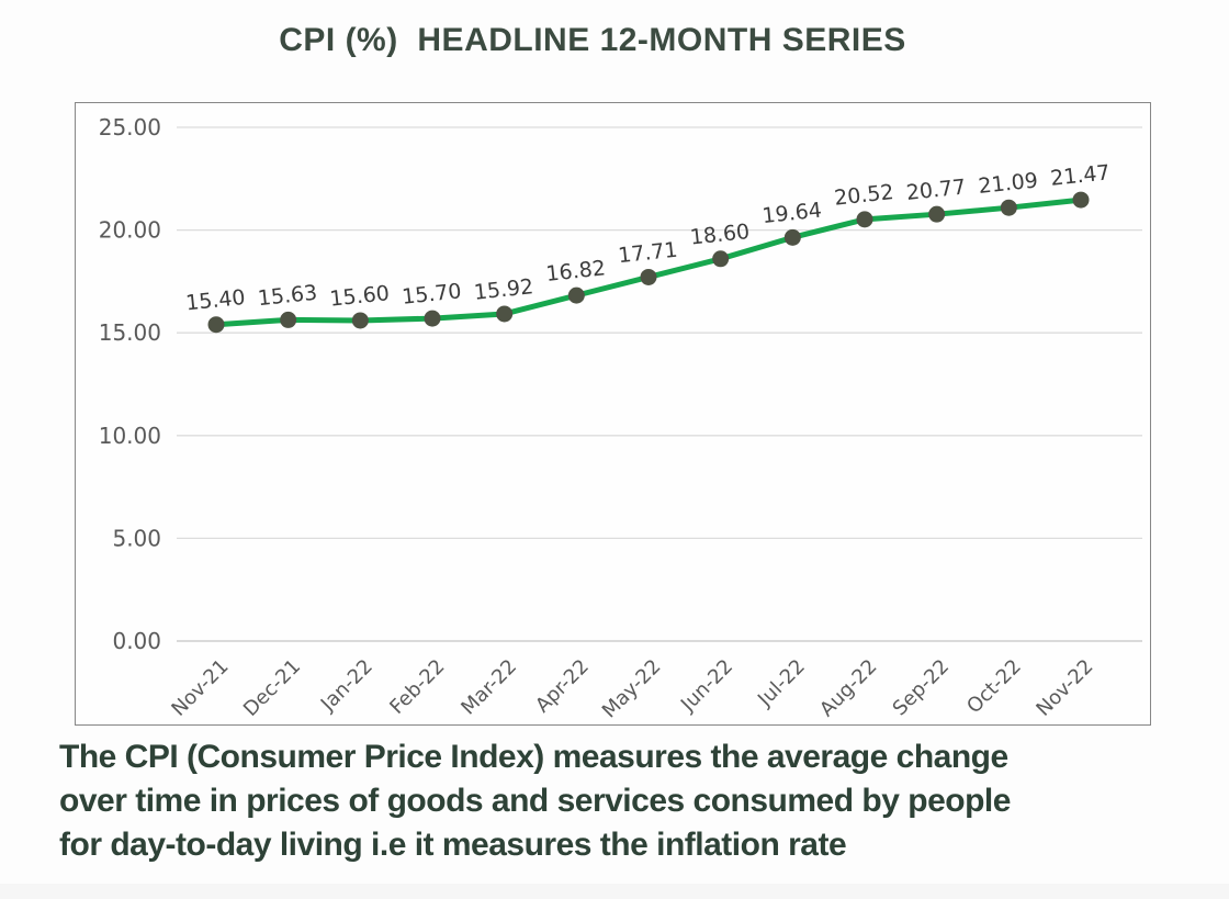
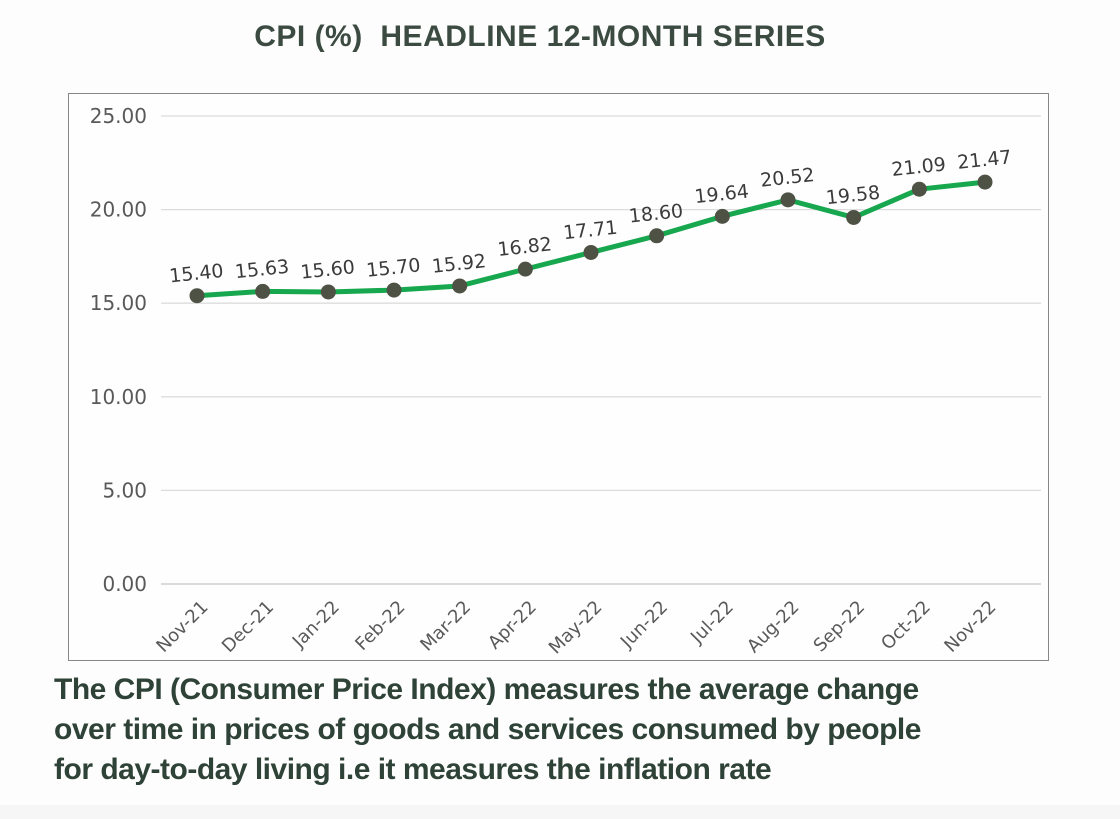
Sep-22: 20.77 -> 19.58
